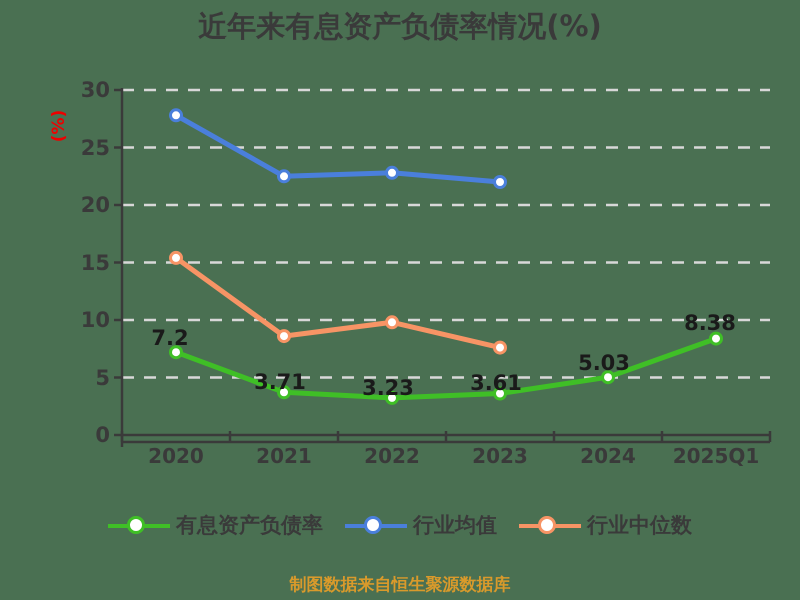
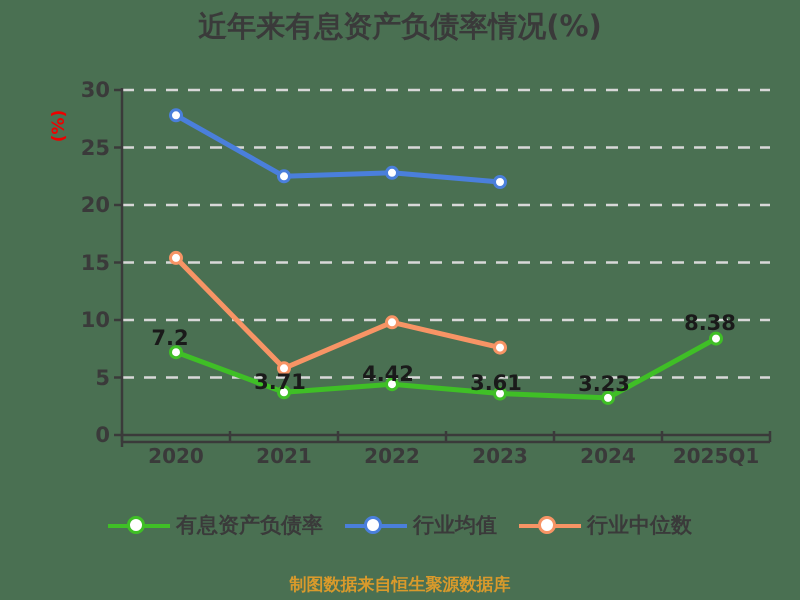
行业中位数/2021: 8.6 -> 5.8
有息资产负债率/2022: 3.23 -> 4.42
有息资产负债率/2024: 5.03 -> 3.23
